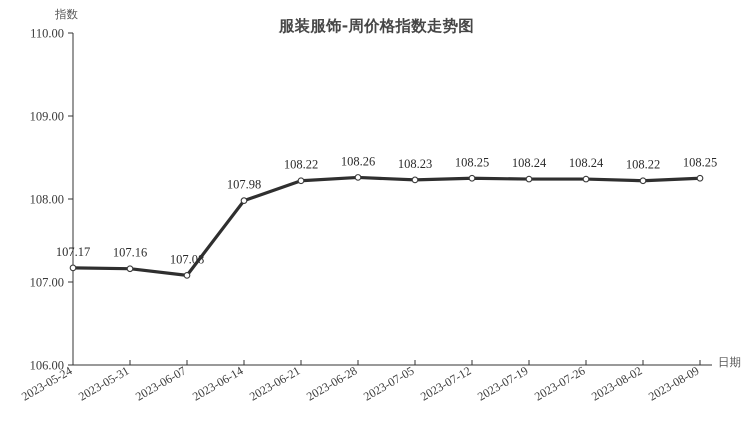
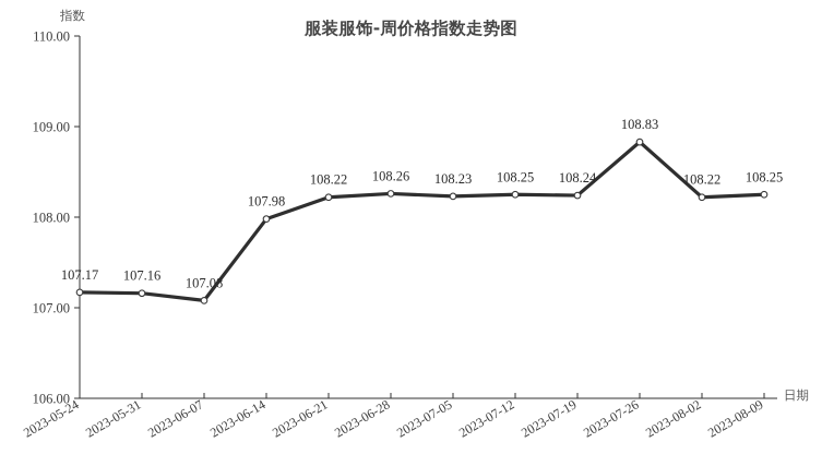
2023-07-26: 108.24 -> 108.83
